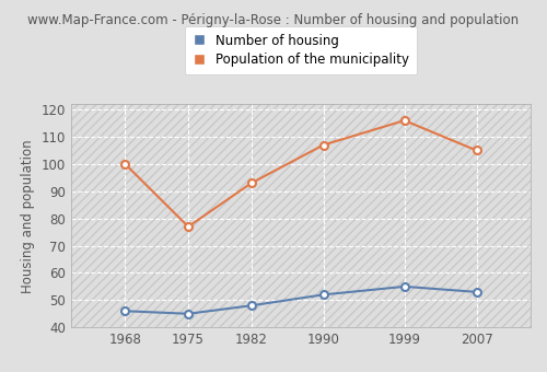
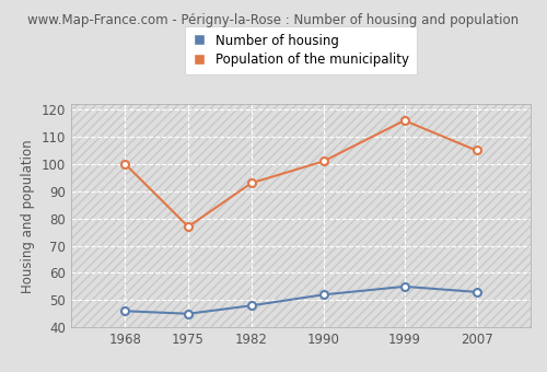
Population of the municipality/1990: 107 -> 101
